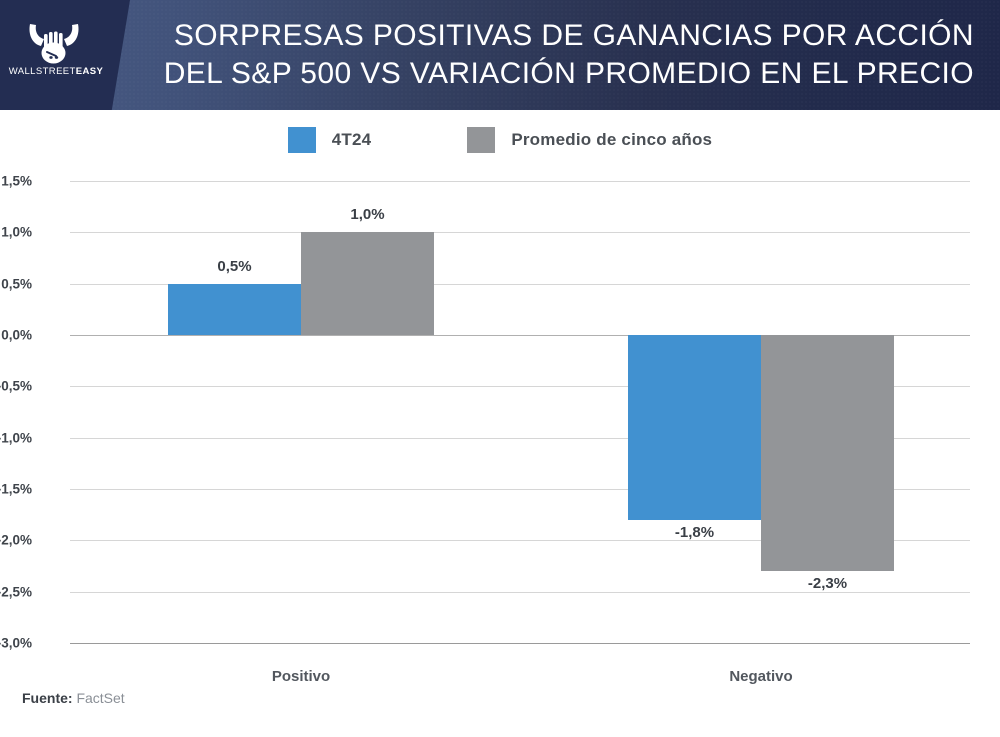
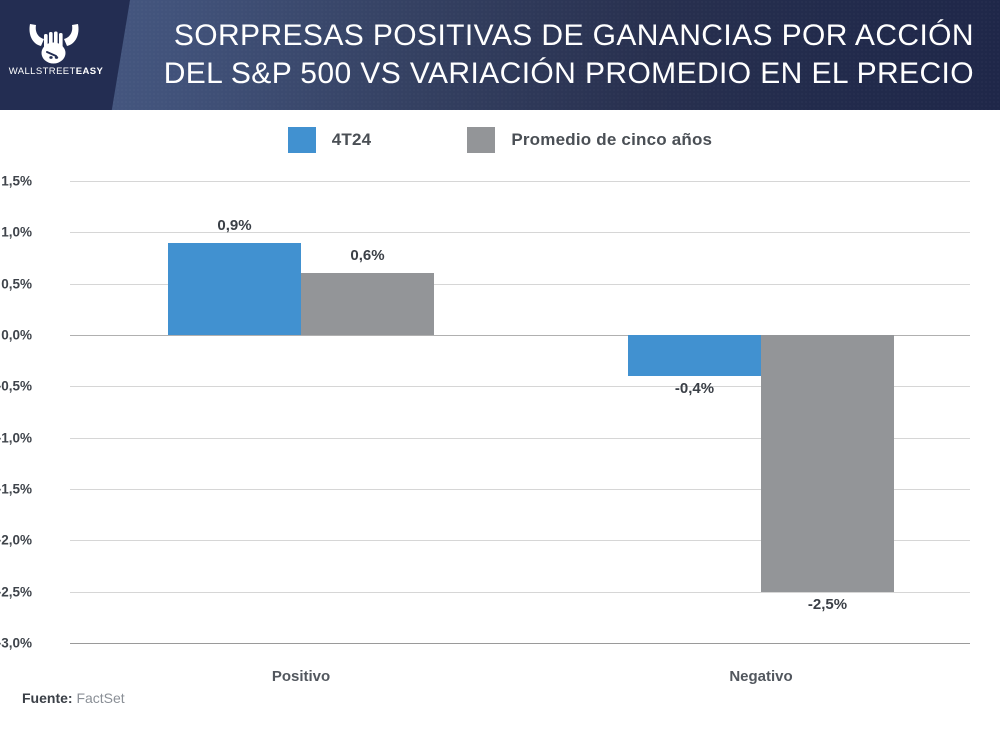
4T24/Positivo: 0,5% -> 0,9%
Promedio de cinco años/Positivo: 1,0% -> 0,6%
4T24/Negativo: -1,8% -> -0,4%
Promedio de cinco años/Negativo: -2,3% -> -2,5%
